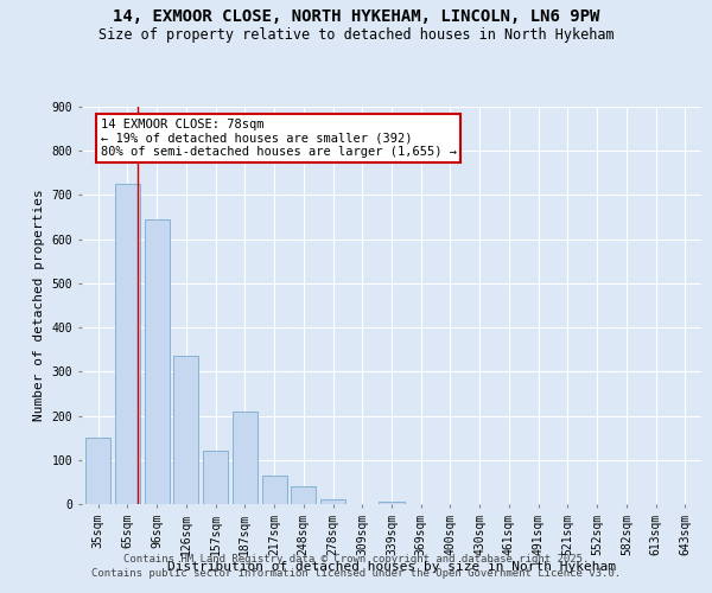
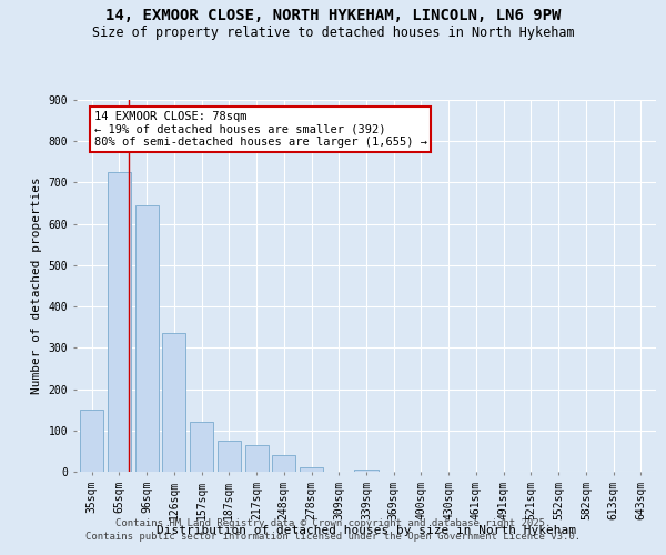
187sqm: 210 -> 75
